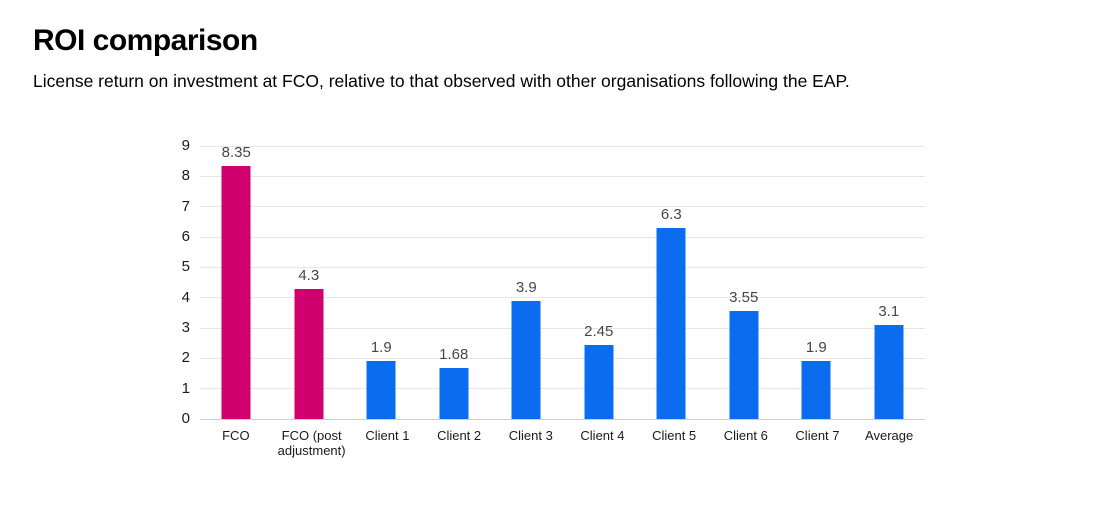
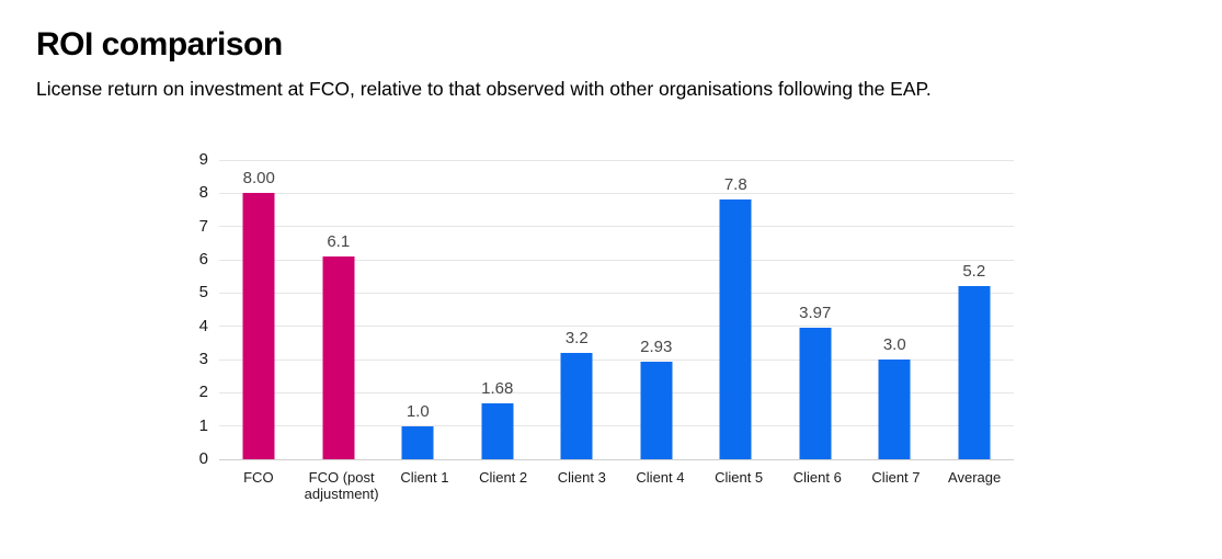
FCO: 8.35 -> 8.00
FCO (post adjustment): 4.3 -> 6.1
Client 1: 1.9 -> 1.0
Client 3: 3.9 -> 3.2
Client 4: 2.45 -> 2.93
Client 5: 6.3 -> 7.8
Client 6: 3.55 -> 3.97
Client 7: 1.9 -> 3.0
Average: 3.1 -> 5.2
